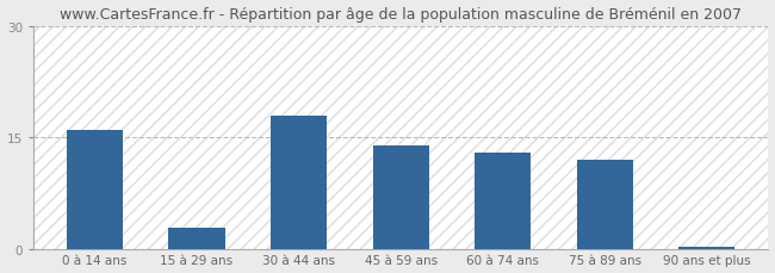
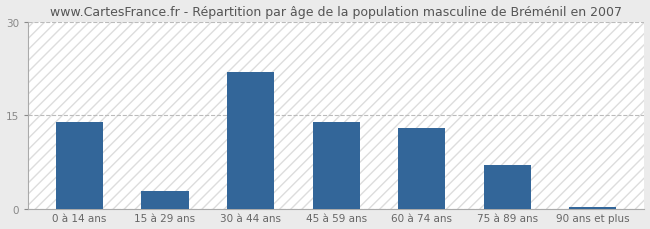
0 à 14 ans: 16.0 -> 14.0
30 à 44 ans: 18.0 -> 22.0
75 à 89 ans: 12.0 -> 7.0
